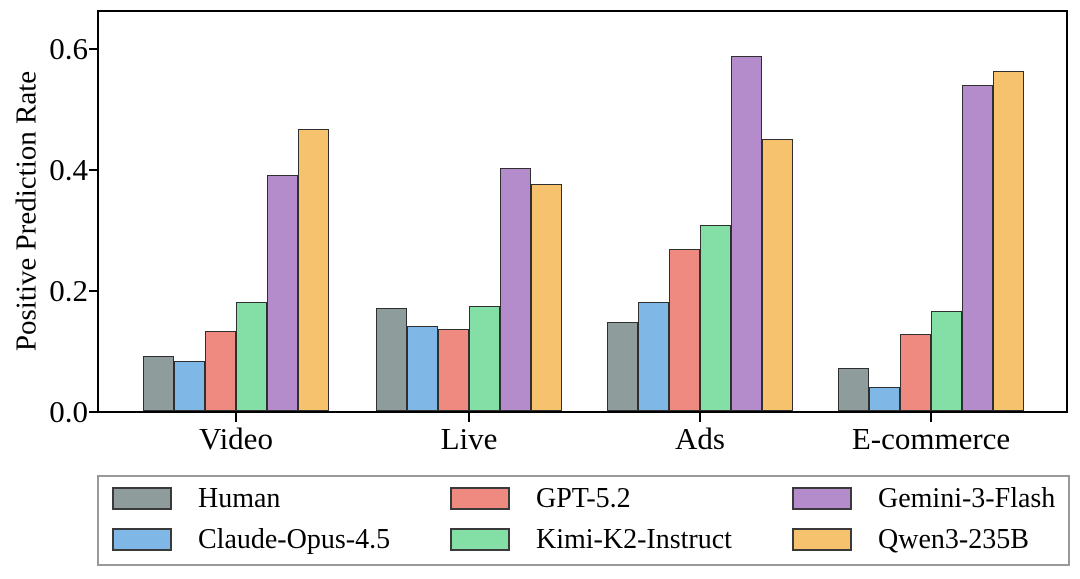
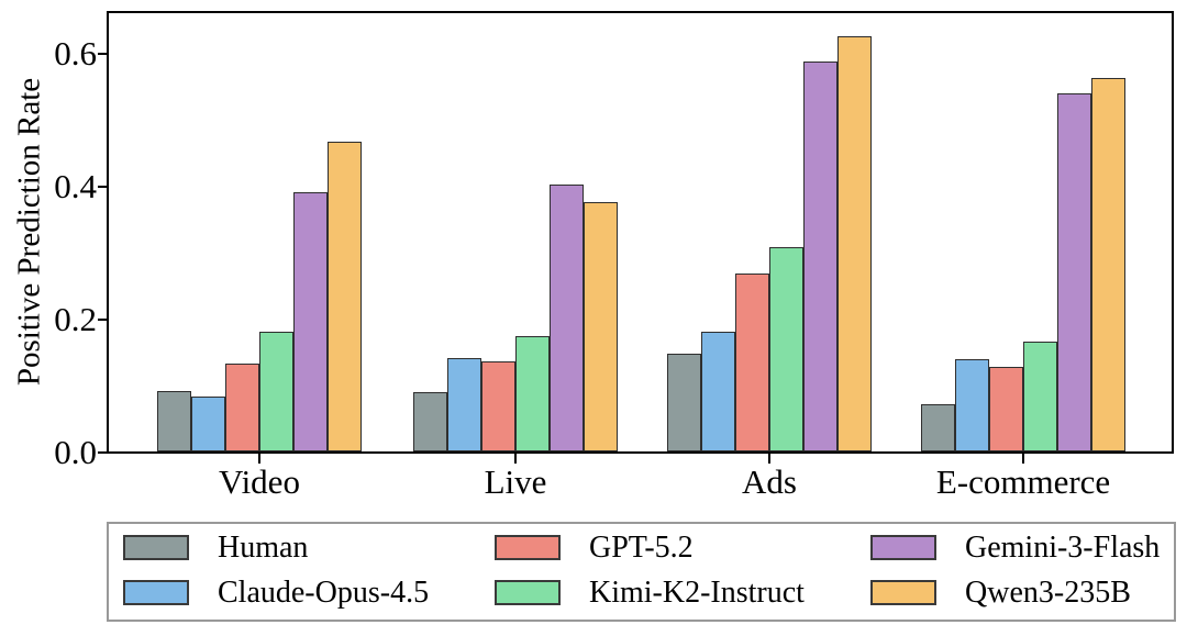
Human/Live: 0.17 -> 0.09
Qwen3-235B/Ads: 0.45 -> 0.62
Claude-Opus-4.5/E-commerce: 0.04 -> 0.14
